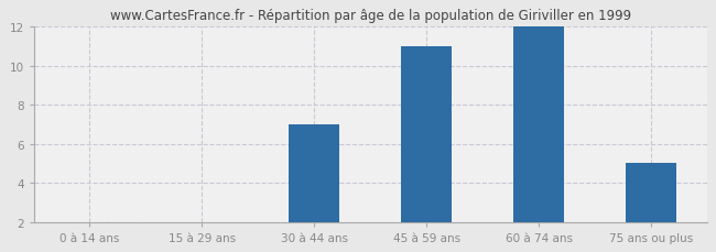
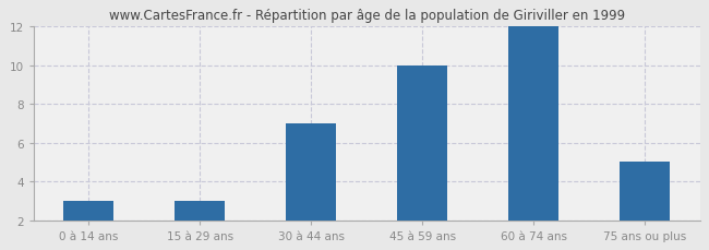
0 à 14 ans: 2 -> 3
15 à 29 ans: 2 -> 3
45 à 59 ans: 11 -> 10
